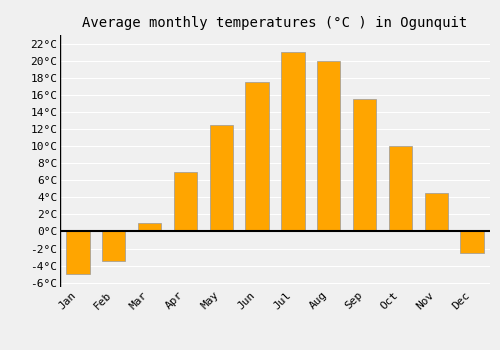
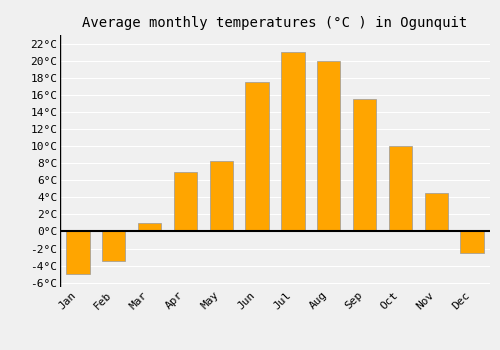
May: 12.5°C -> 8.2°C
